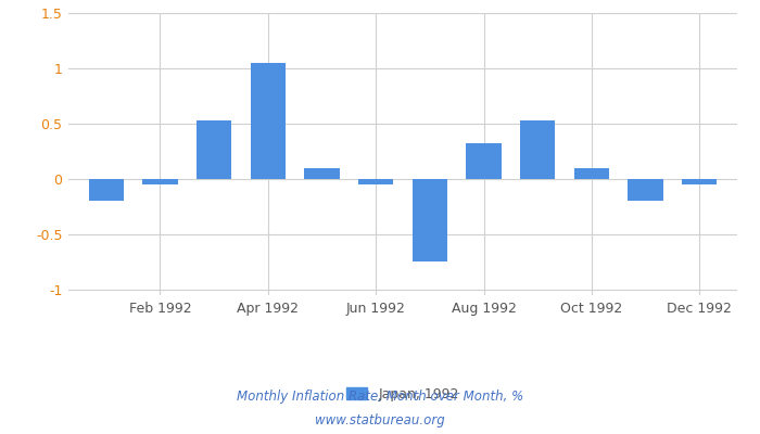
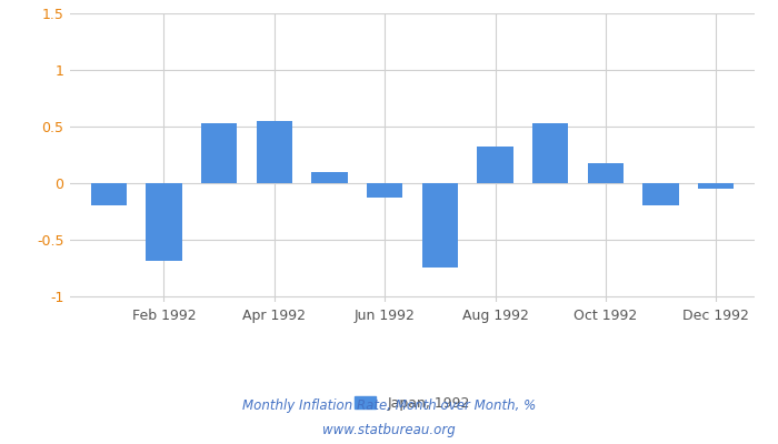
Feb 1992: -0.05 -> -0.69
Apr 1992: 1.05 -> 0.55
Jun 1992: -0.05 -> -0.13
Oct 1992: 0.10 -> 0.18
